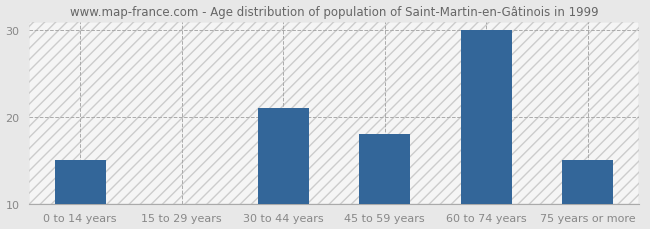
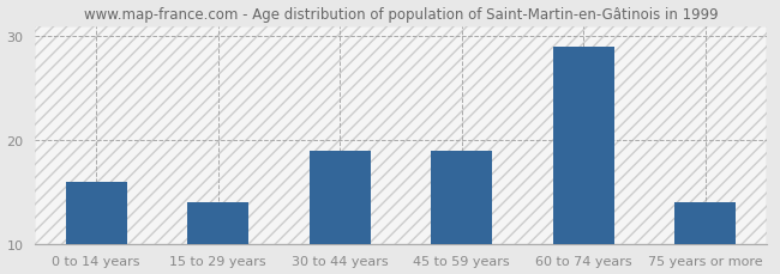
0 to 14 years: 15 -> 16
15 to 29 years: 10 -> 14
30 to 44 years: 21 -> 19
45 to 59 years: 18 -> 19
60 to 74 years: 30 -> 29
75 years or more: 15 -> 14
